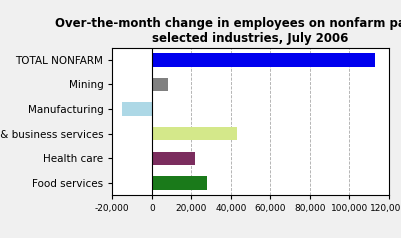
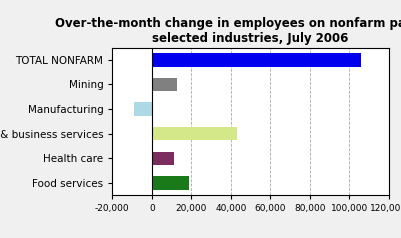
TOTAL NONFARM: 113,000 -> 106,000
Mining: 8,000 -> 13,000
Manufacturing: -15,000 -> -9,000
Health care: 22,000 -> 11,000
Food services: 28,000 -> 19,000
